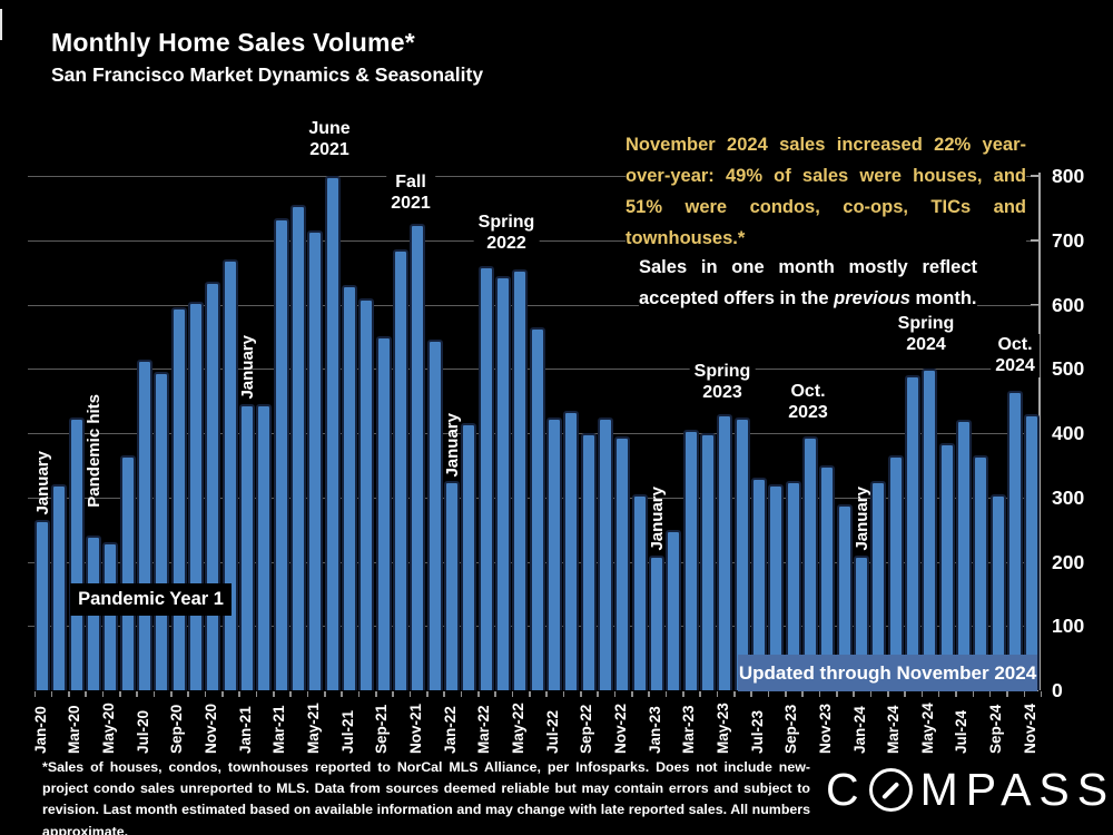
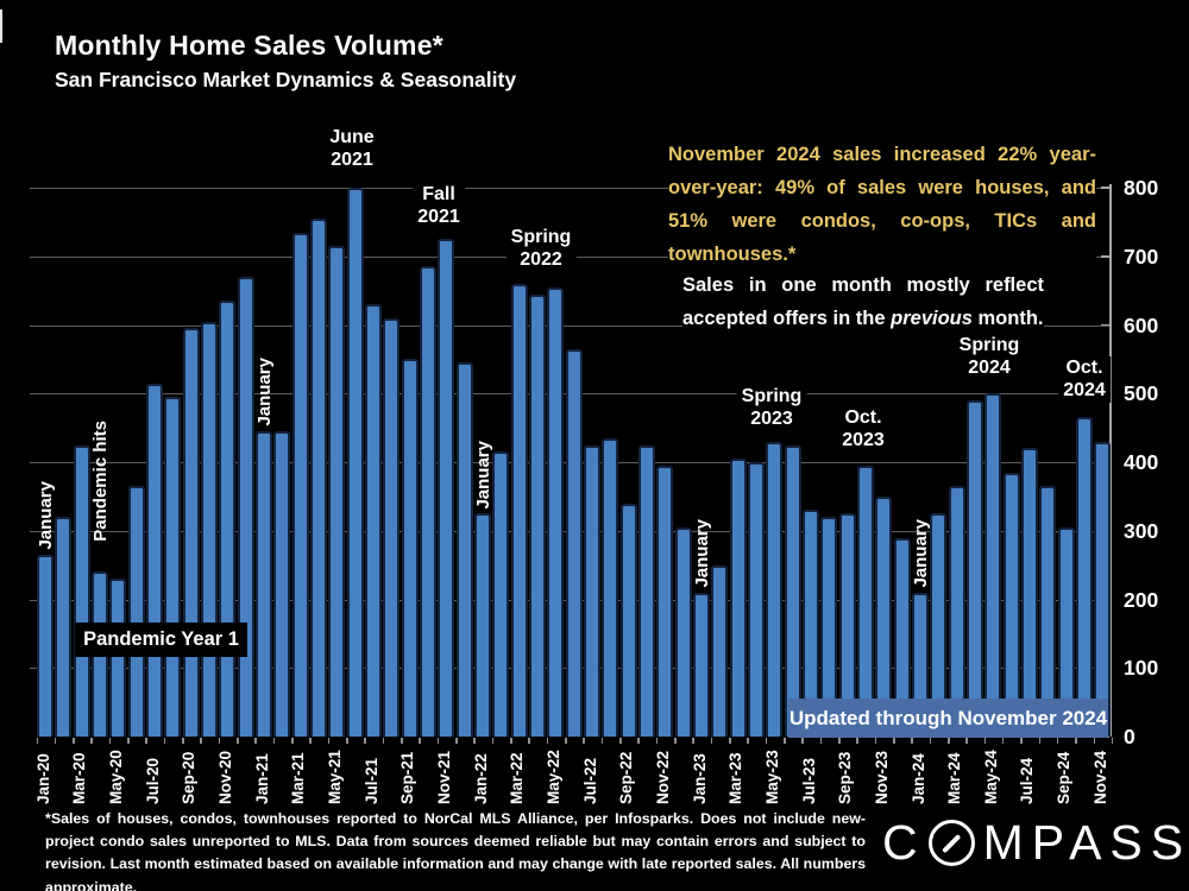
Sep-22: 400 -> 340
